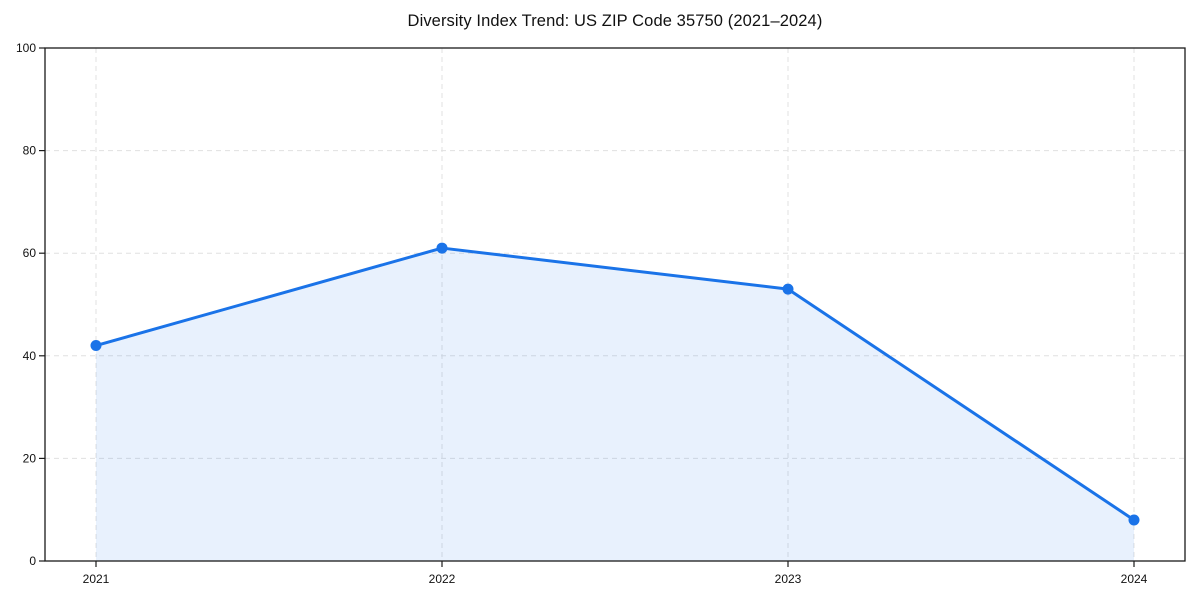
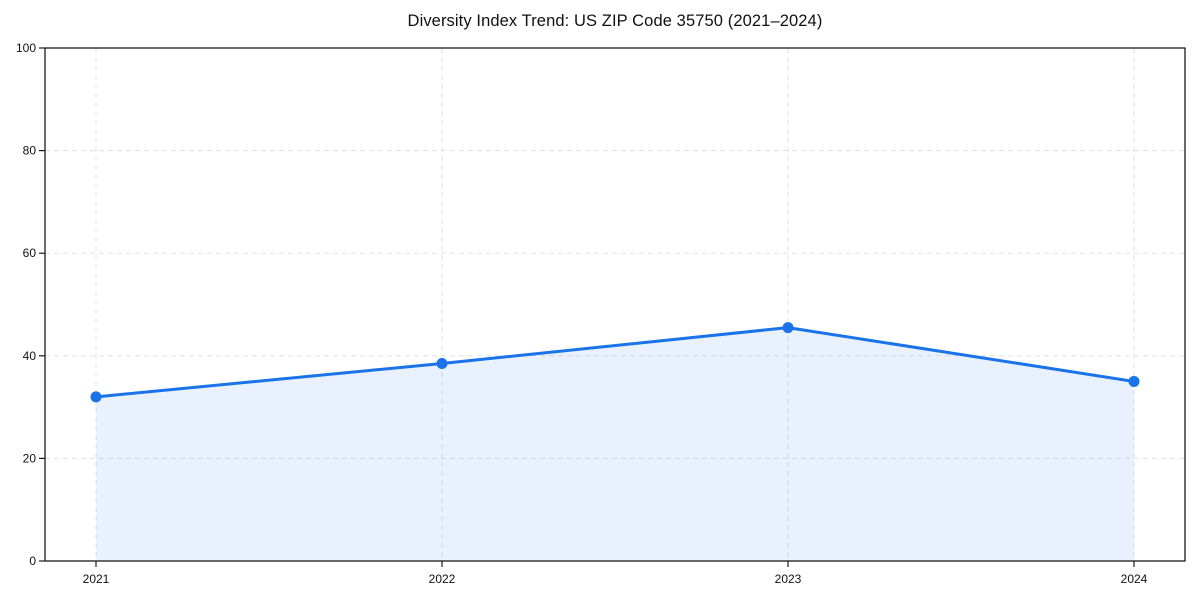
2021: 42 -> 32
2022: 61 -> 38
2023: 53 -> 46
2024: 8 -> 35
